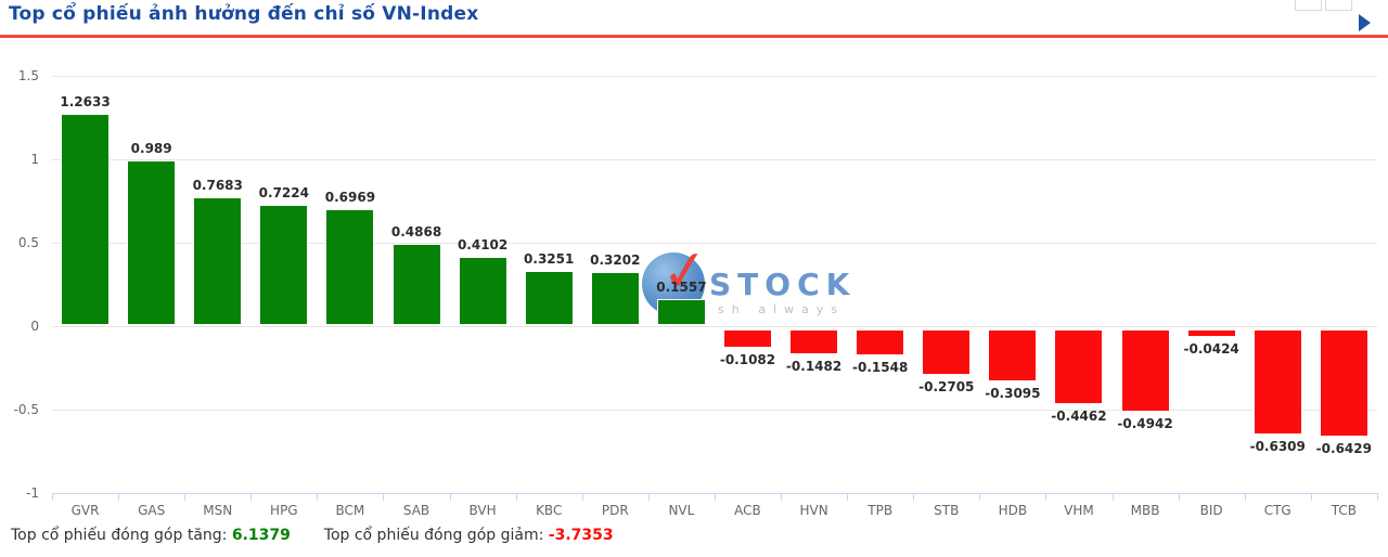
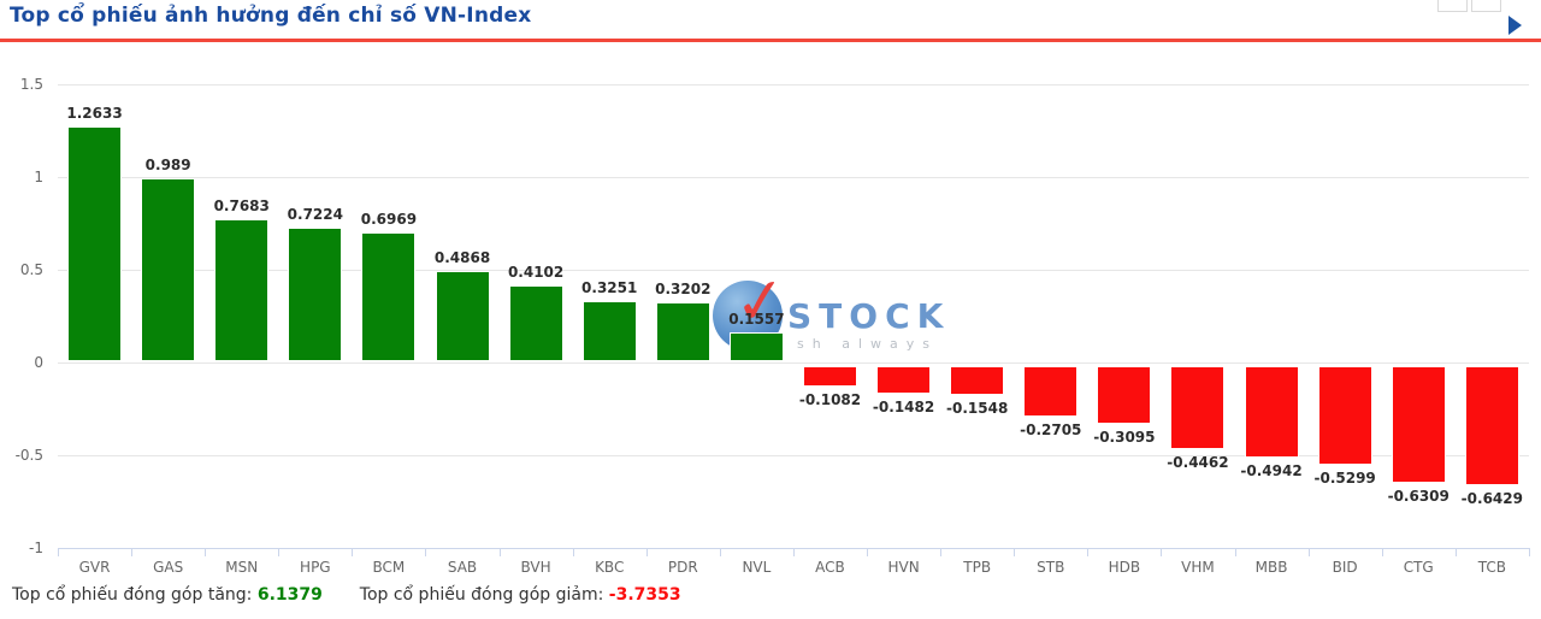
BID: -0.0424 -> -0.5299
